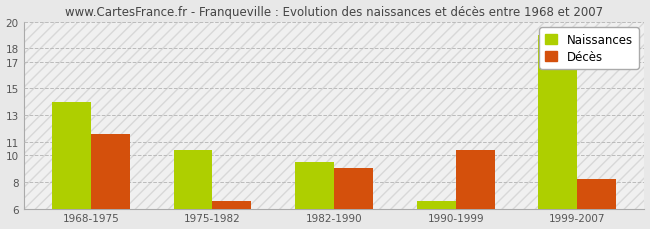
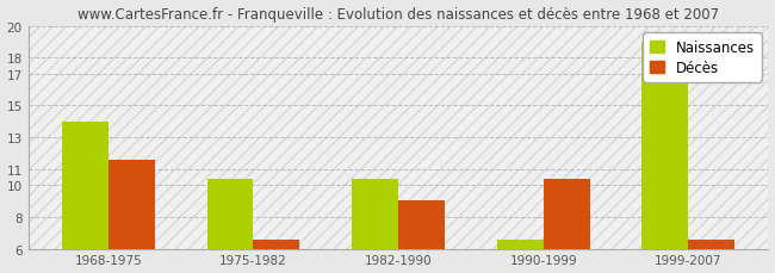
Naissances/1982-1990: 9.5 -> 10.4
Décès/1999-2007: 8.2 -> 6.6
